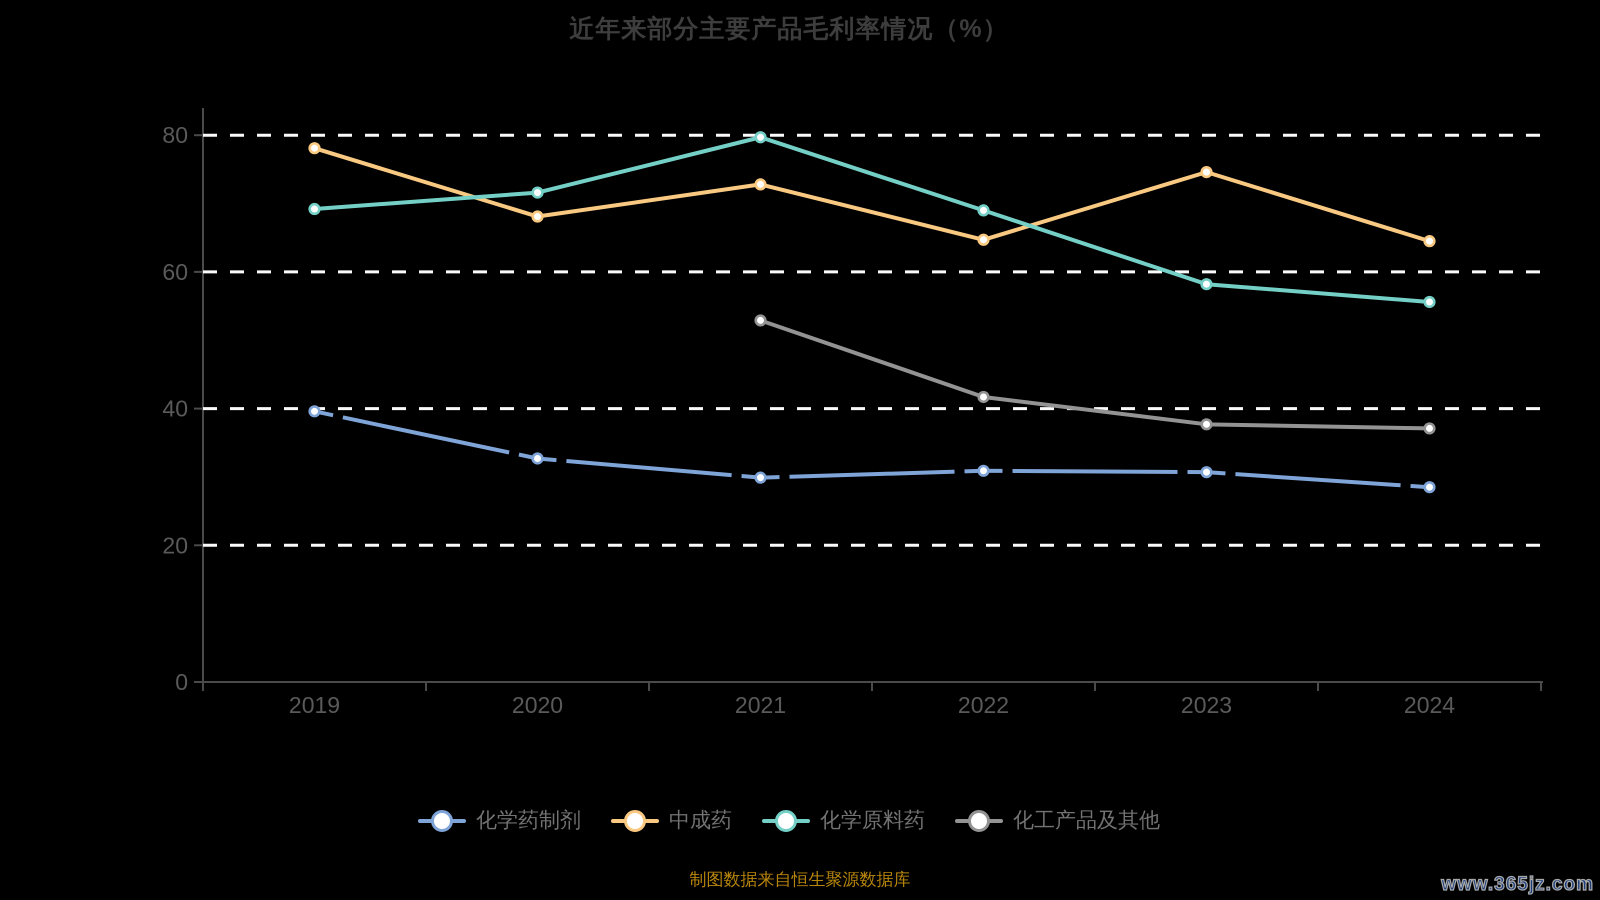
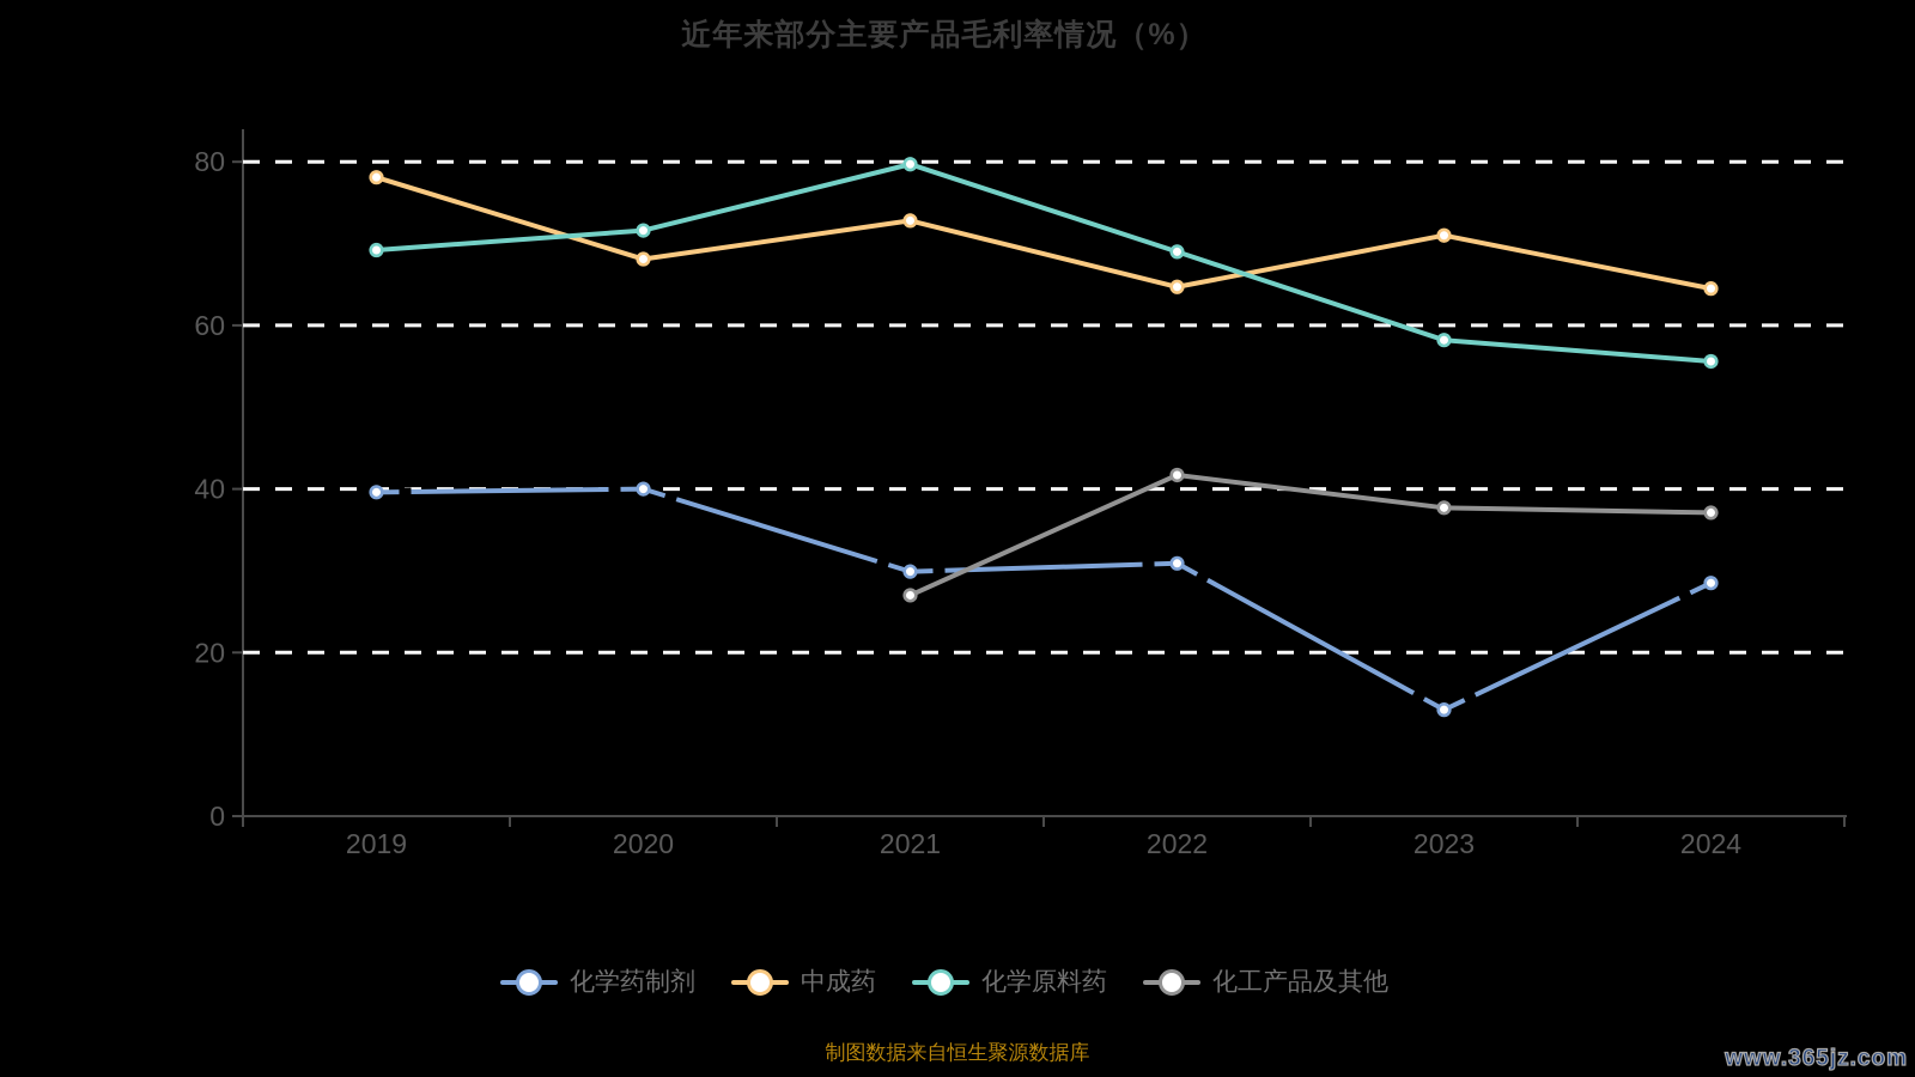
化学药制剂/2020: 33 -> 40
化工产品及其他/2021: 53 -> 27
化学药制剂/2023: 31 -> 13
中成药/2023: 75 -> 71
